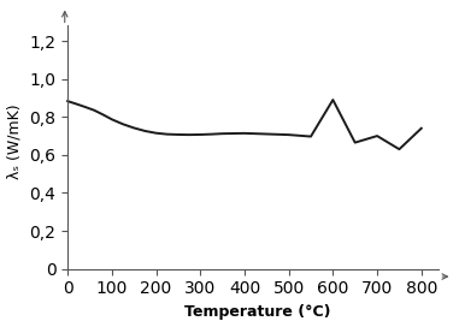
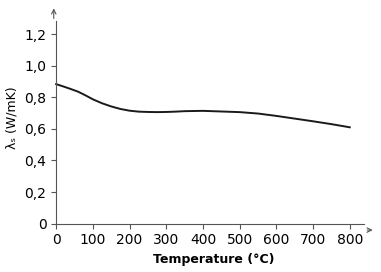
600: 0,89 -> 0,68
700: 0,70 -> 0,65
800: 0,74 -> 0,61
